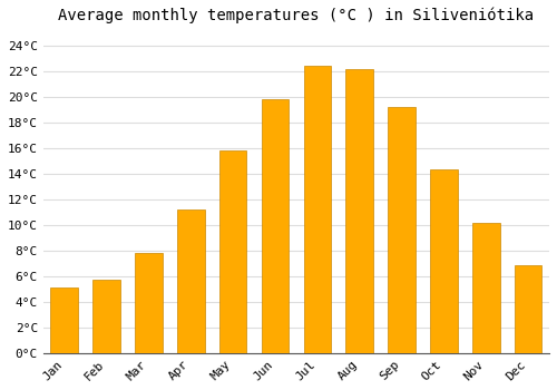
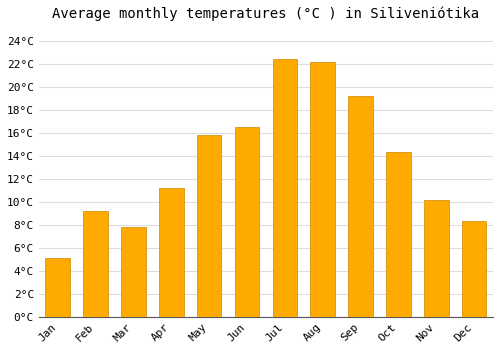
Feb: 5.7°C -> 9.2°C
Jun: 19.8°C -> 16.5°C
Dec: 6.9°C -> 8.3°C
